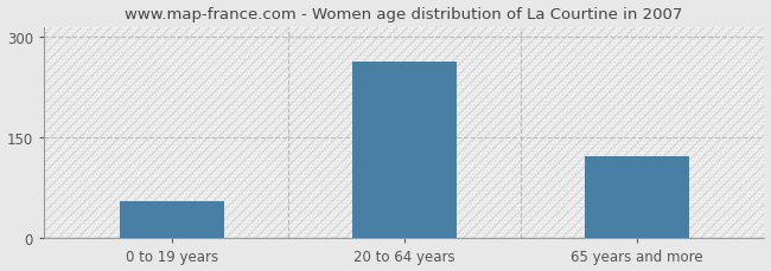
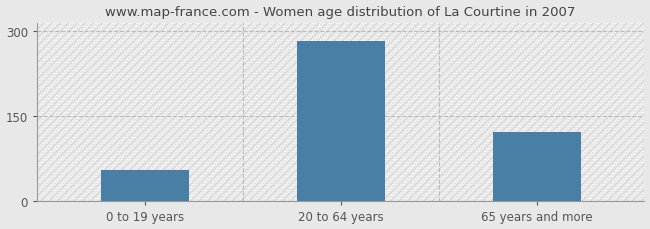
20 to 64 years: 264 -> 283
